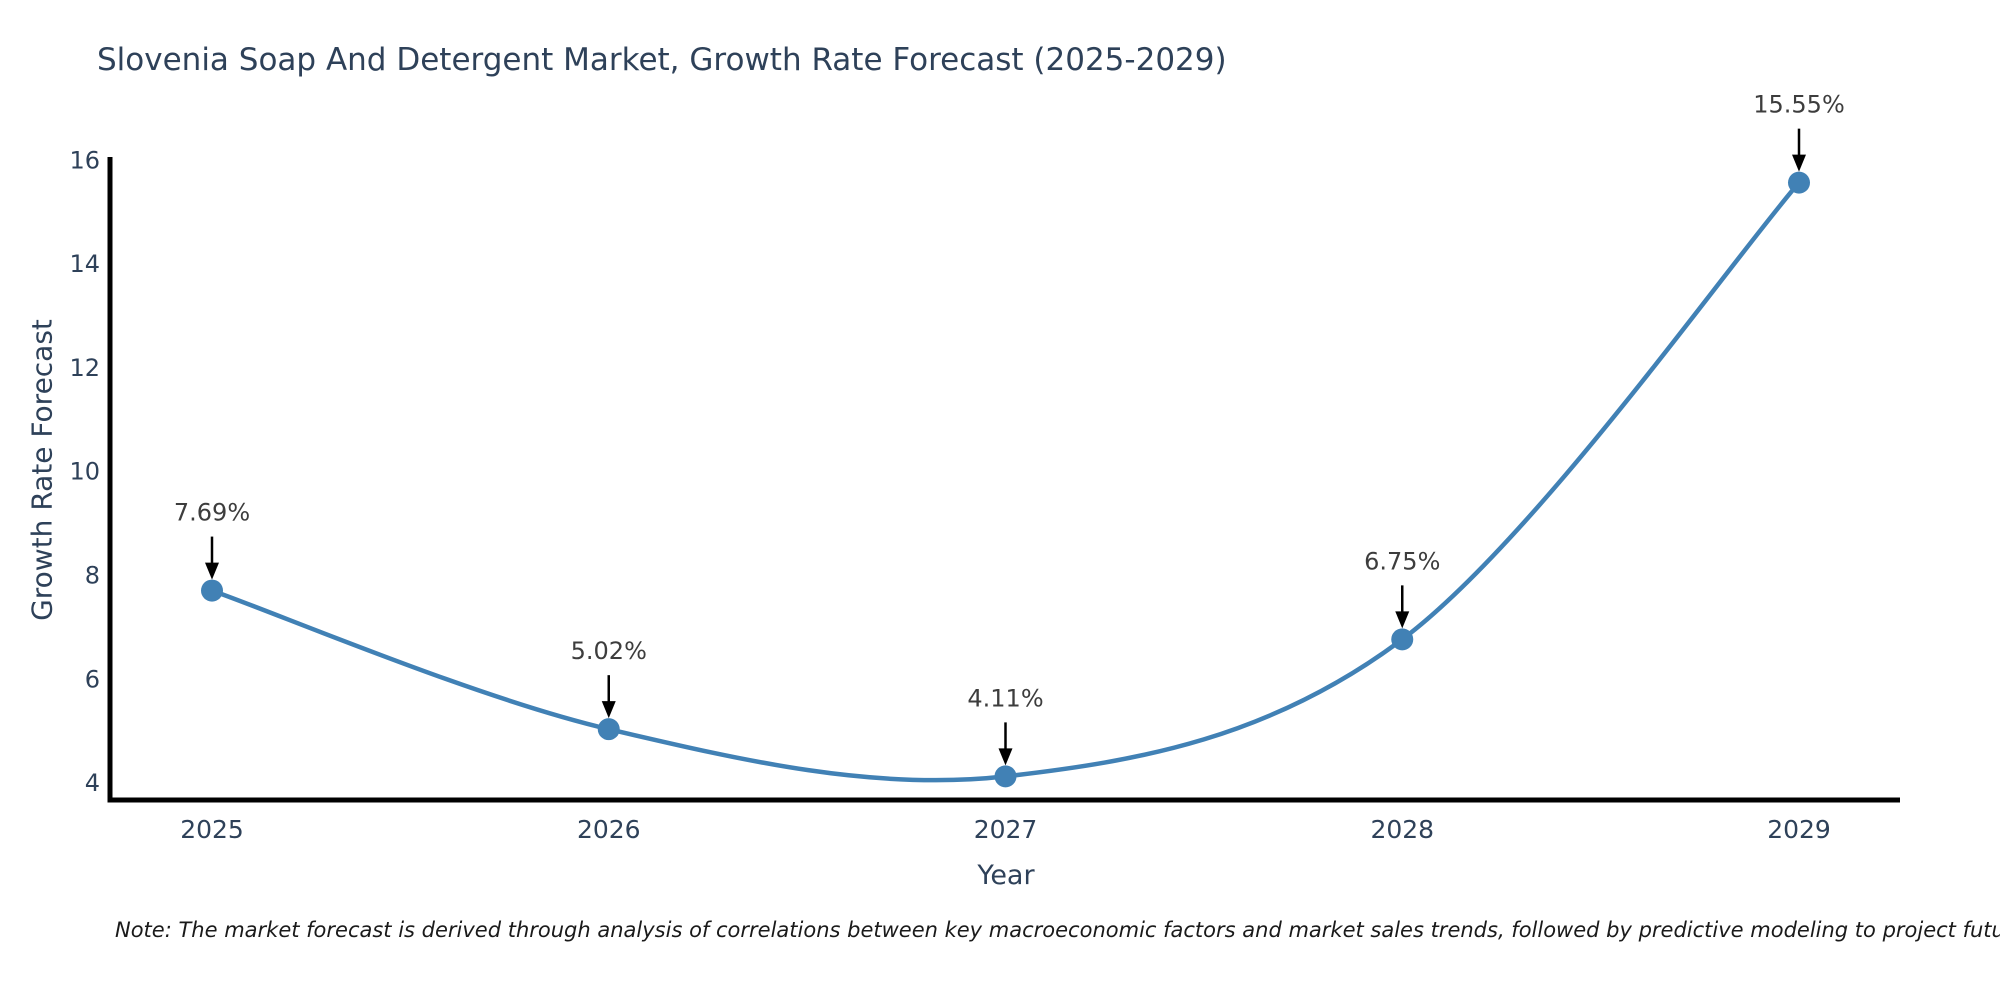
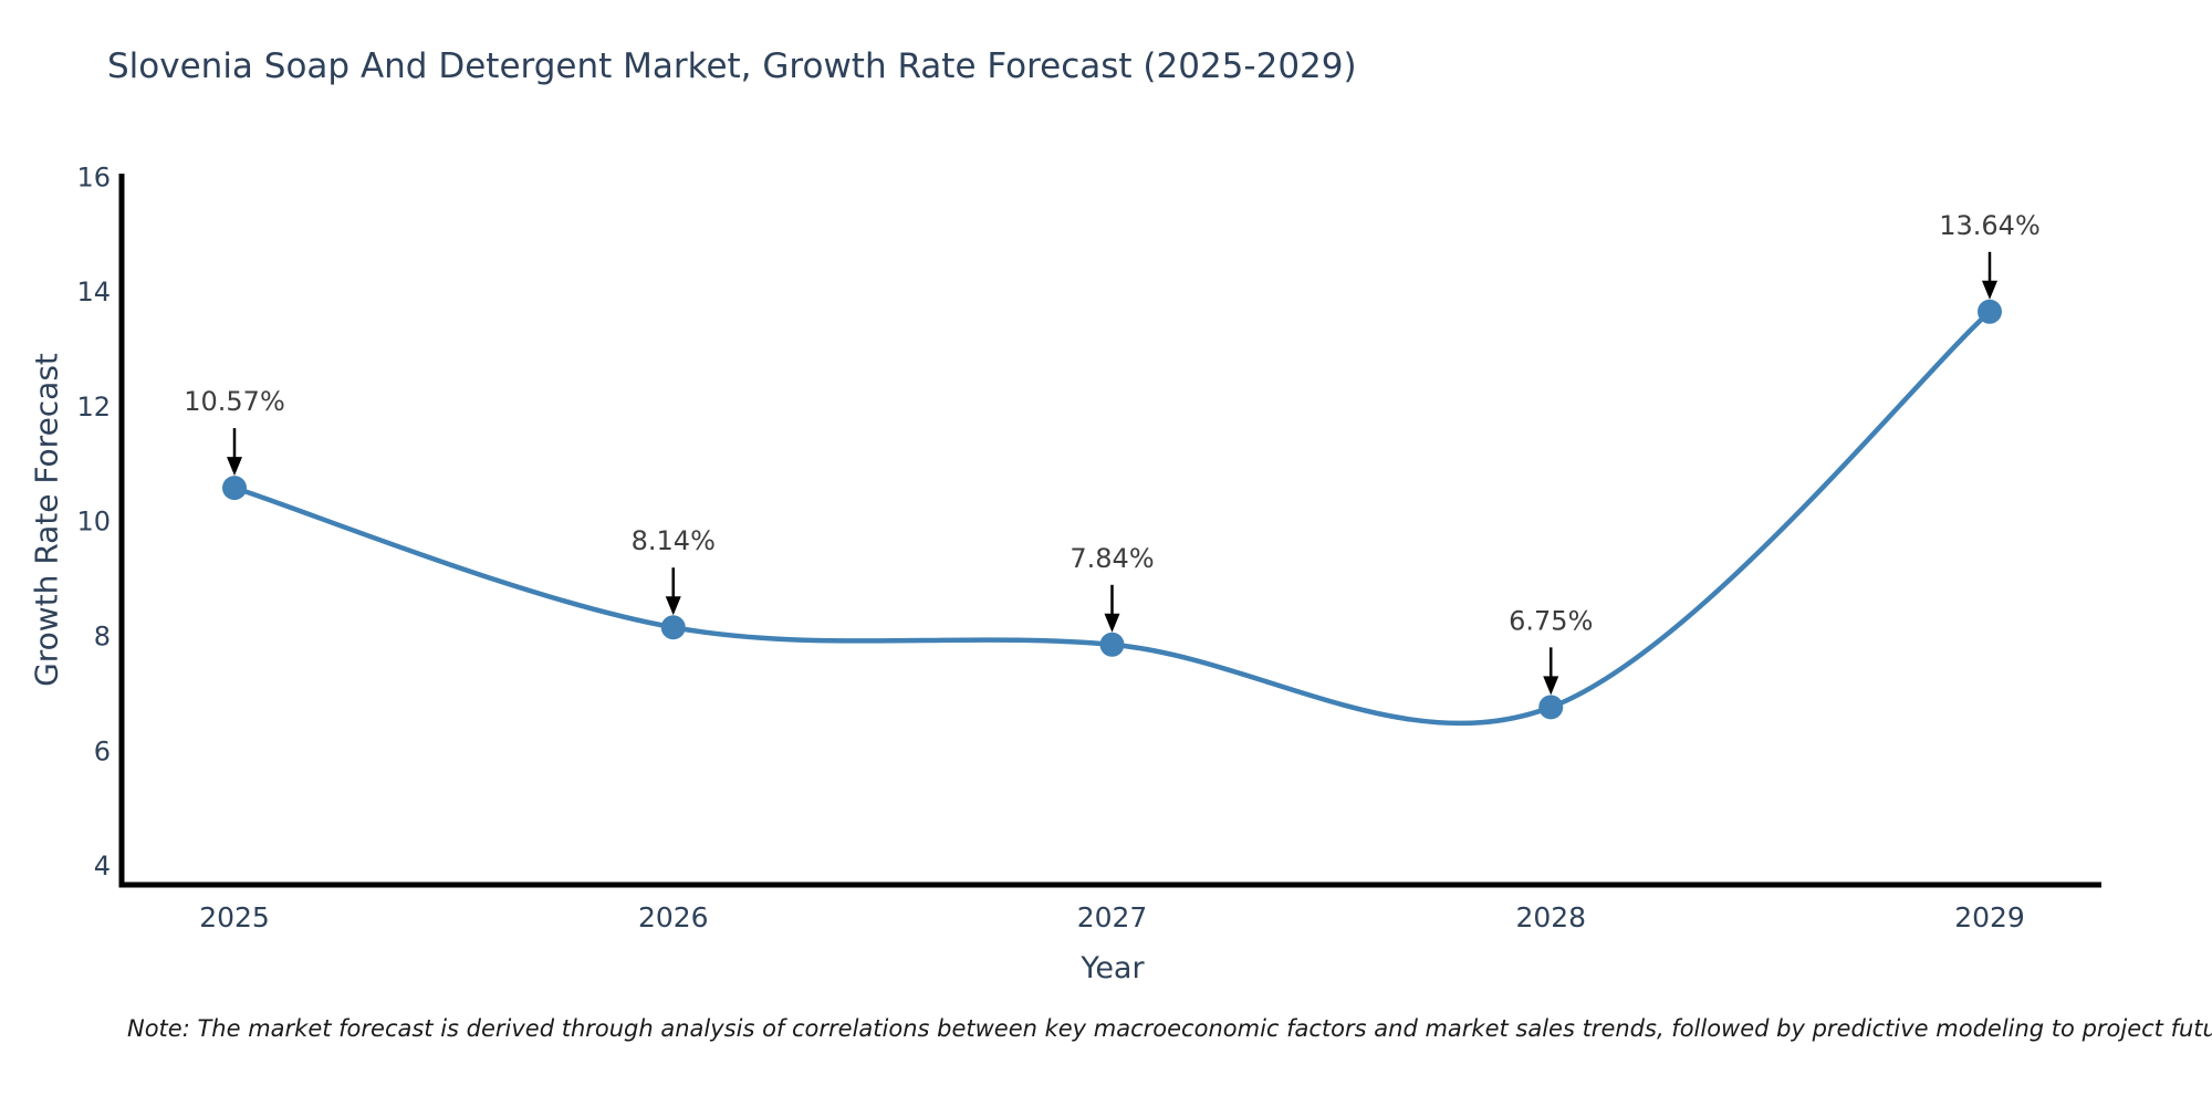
2025: 7.69% -> 10.57%
2026: 5.02% -> 8.14%
2027: 4.11% -> 7.84%
2029: 15.55% -> 13.64%
